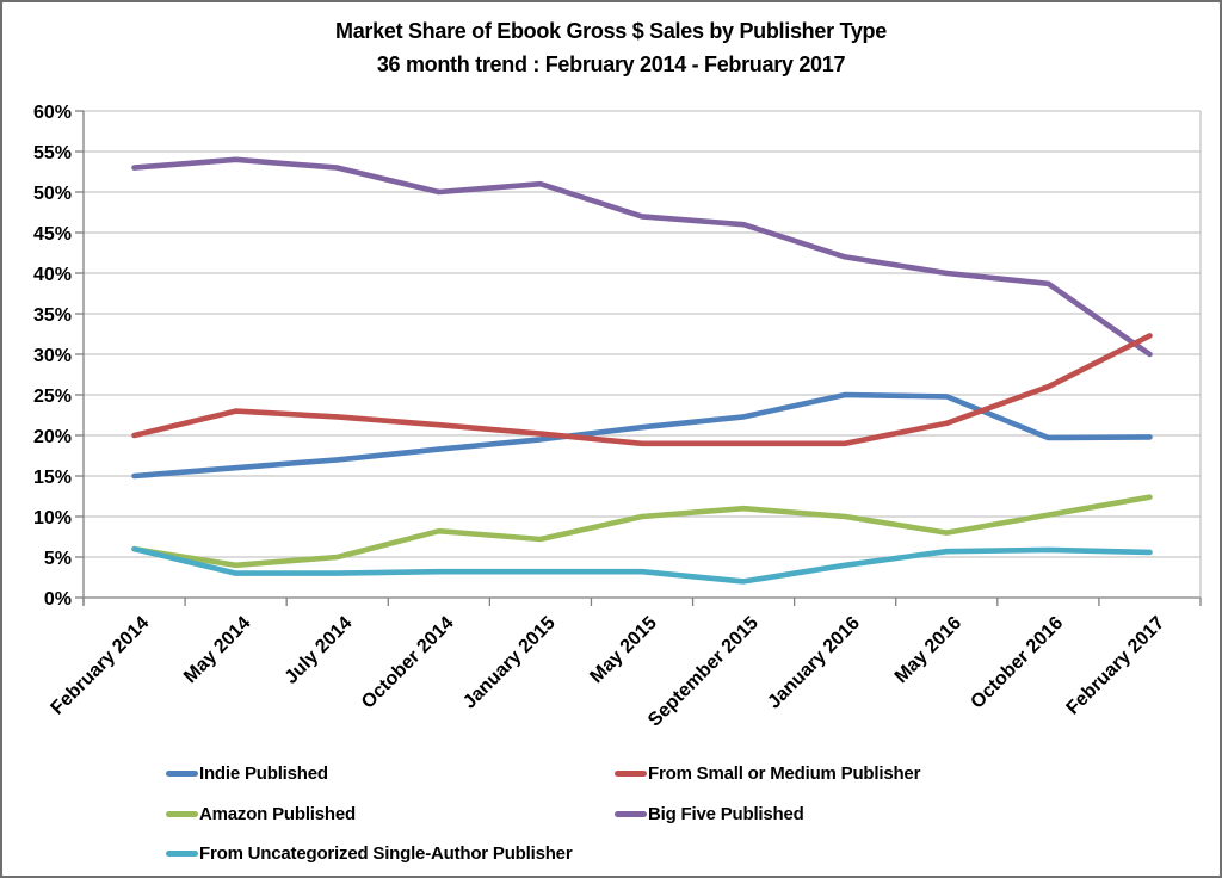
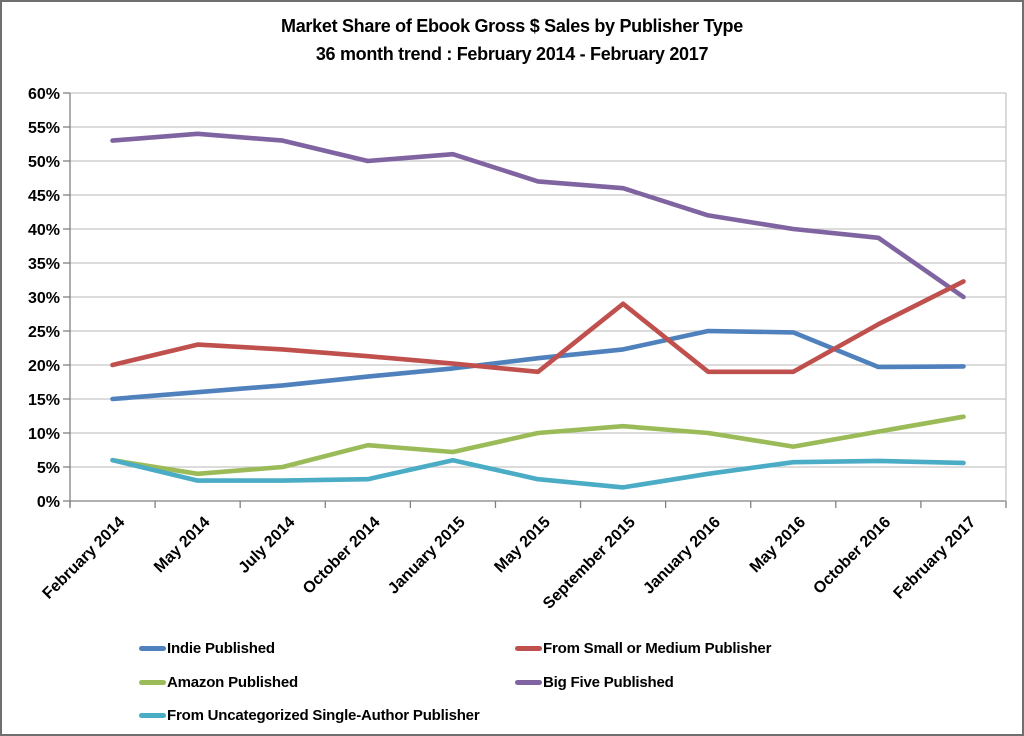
From Uncategorized Single-Author Publisher/January 2015: 3% -> 6%
From Small or Medium Publisher/September 2015: 19% -> 29%
From Small or Medium Publisher/May 2016: 22% -> 19%
